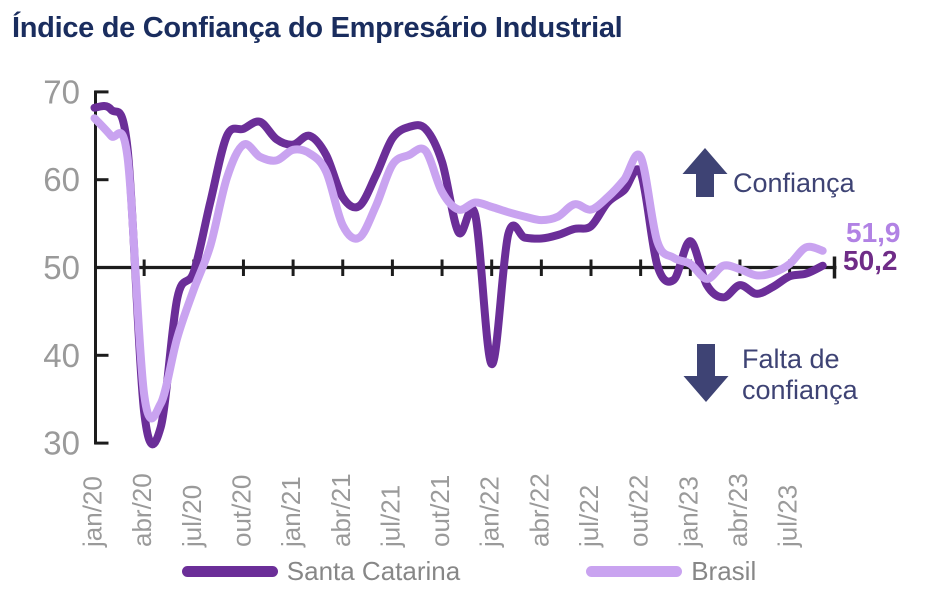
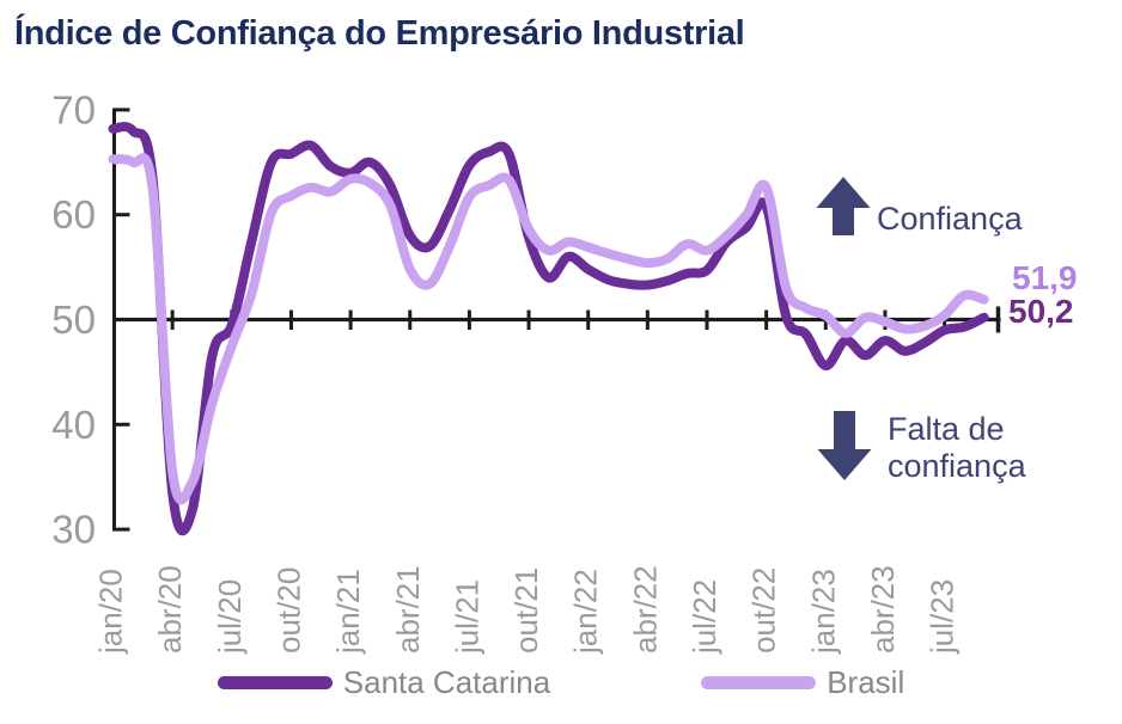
Brasil/jan/20: 67 -> 65
Brasil/out/20: 64 -> 62
Santa Catarina/out/21: 62 -> 58
Santa Catarina/jan/22: 39 -> 55
Santa Catarina/jan/23: 53 -> 46
